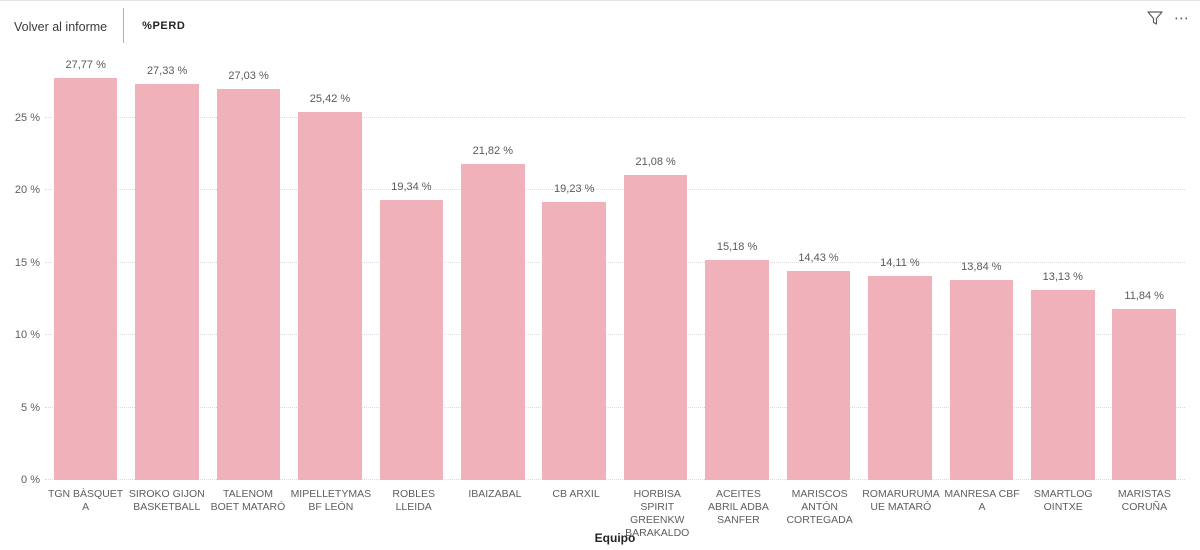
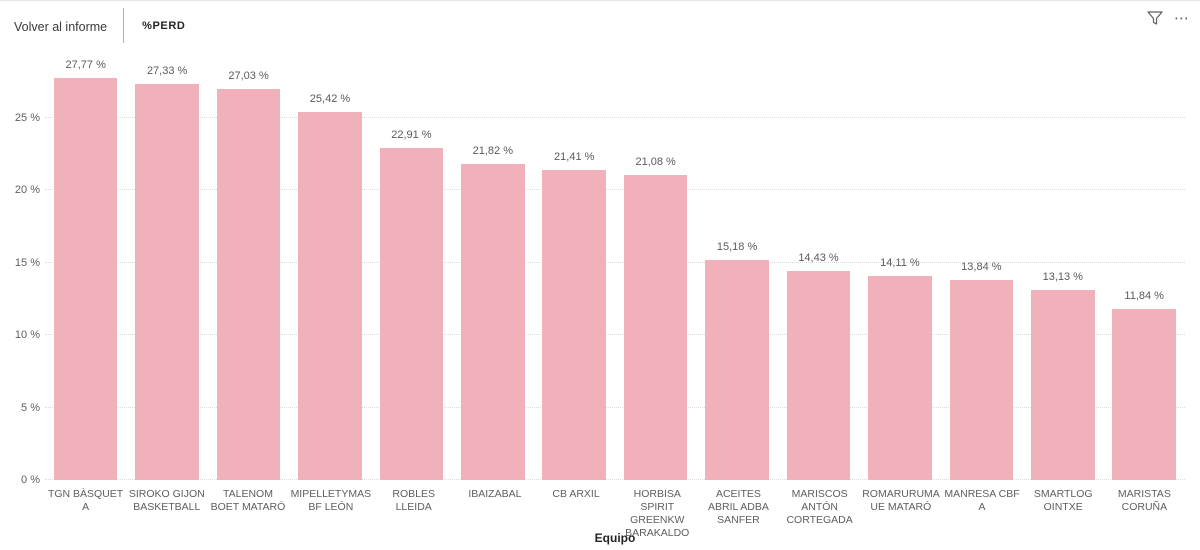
ROBLES LLEIDA: 19,34 -> 22,91
CB ARXIL: 19,23 -> 21,41
